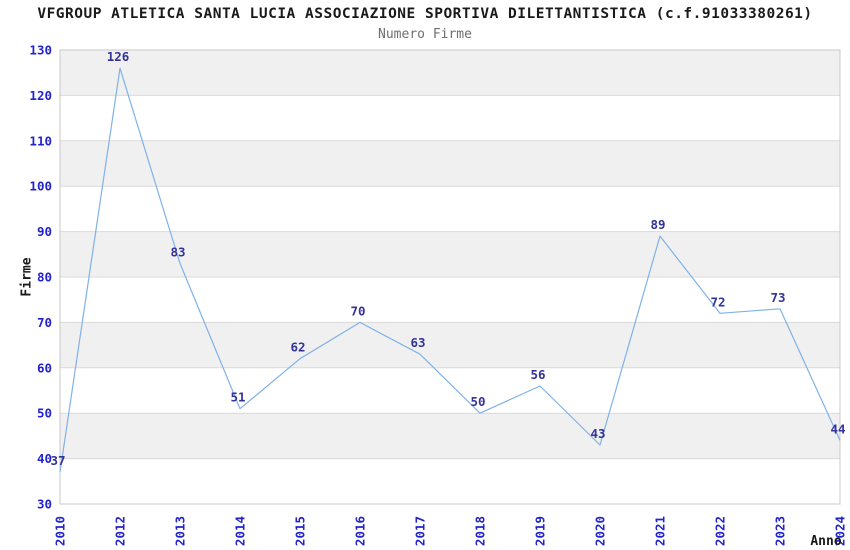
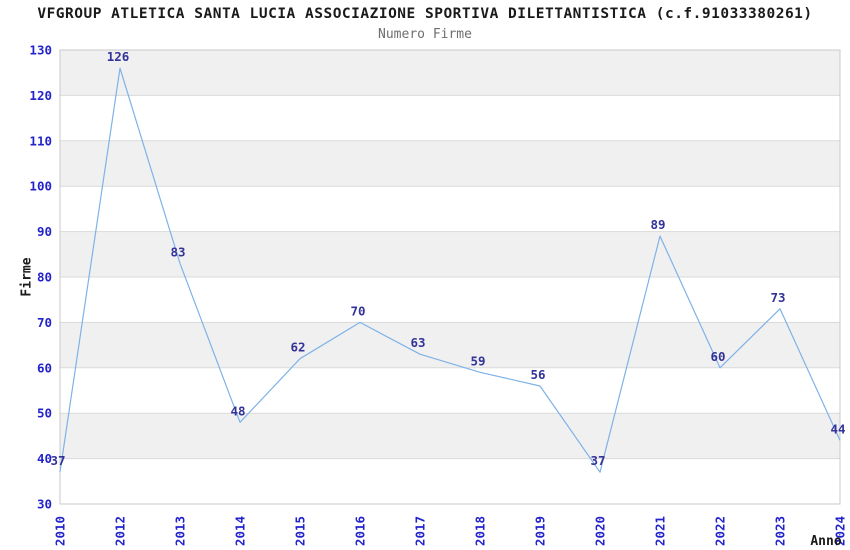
2014: 51 -> 48
2018: 50 -> 59
2020: 43 -> 37
2022: 72 -> 60
